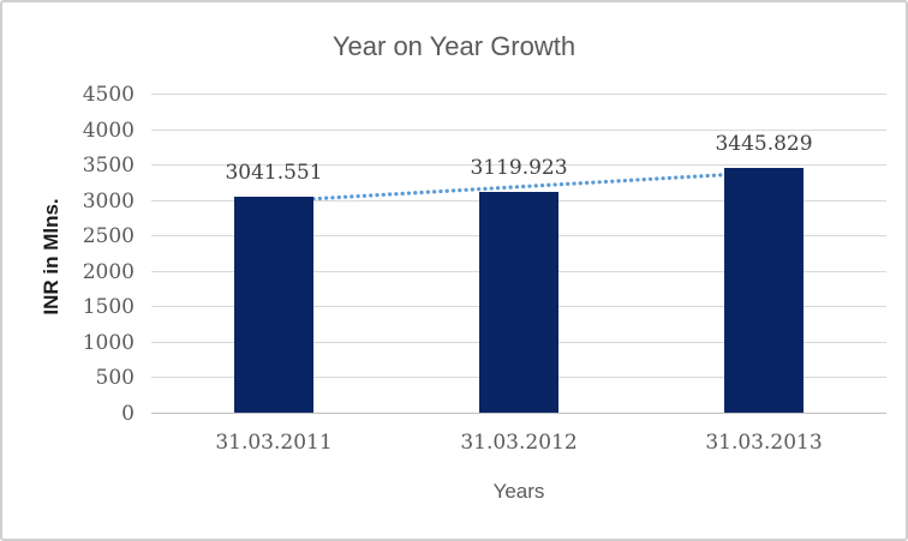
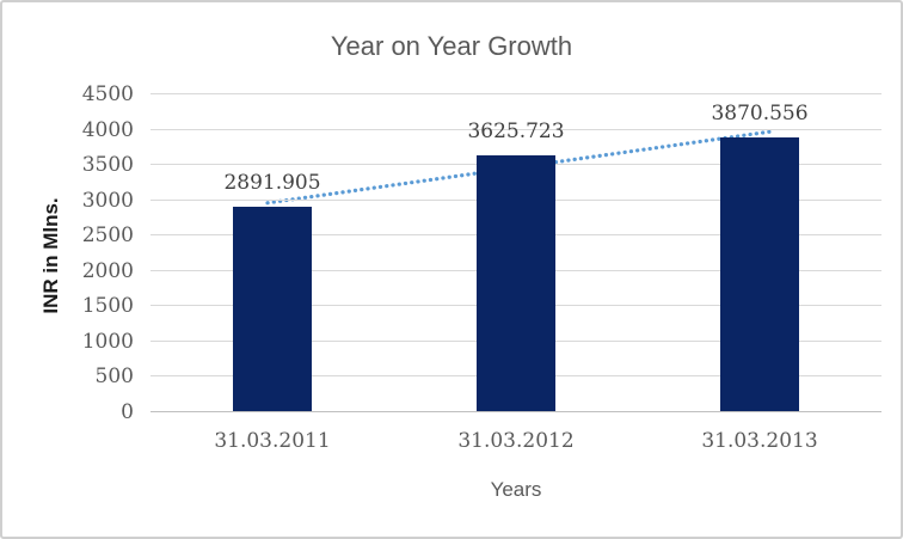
31.03.2011: 3041.551 -> 2891.905
31.03.2012: 3119.923 -> 3625.723
31.03.2013: 3445.829 -> 3870.556
